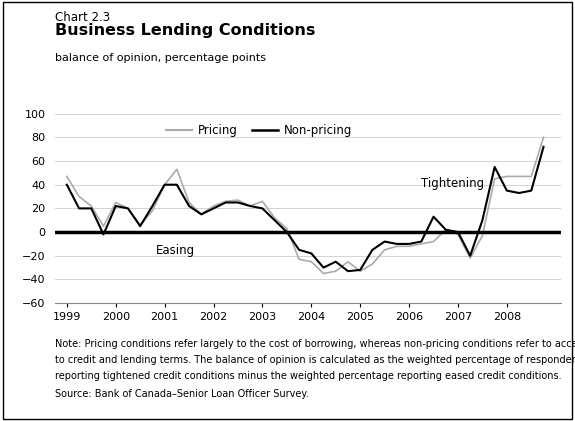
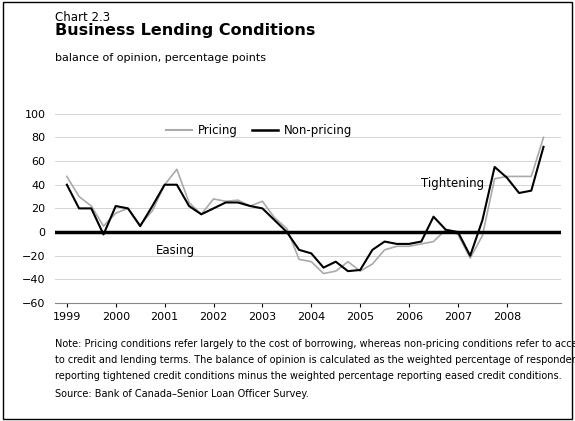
Pricing/2000: 25 -> 16
Pricing/2002: 22 -> 28
Non-pricing/2008: 35 -> 46
